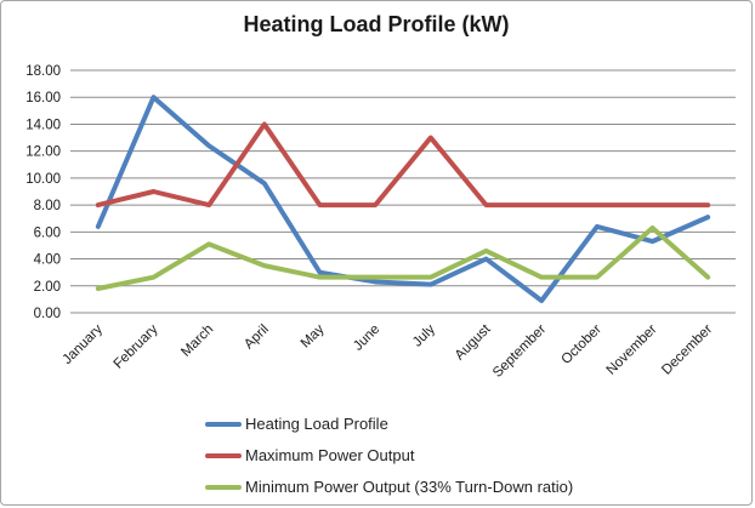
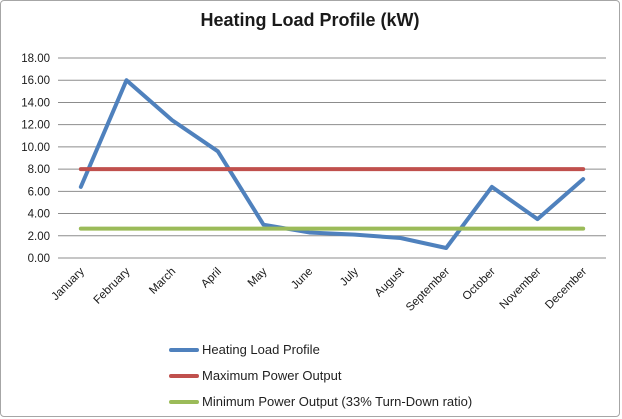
Minimum Power Output (33% Turn-Down ratio)/January: 1.8 -> 2.6
Maximum Power Output/February: 9 -> 8
Minimum Power Output (33% Turn-Down ratio)/March: 5.1 -> 2.6
Maximum Power Output/April: 14 -> 8
Minimum Power Output (33% Turn-Down ratio)/April: 3.5 -> 2.6
Maximum Power Output/July: 13 -> 8
Heating Load Profile/August: 4.0 -> 1.8
Minimum Power Output (33% Turn-Down ratio)/August: 4.6 -> 2.6
Heating Load Profile/November: 5.3 -> 3.5
Minimum Power Output (33% Turn-Down ratio)/November: 6.3 -> 2.6
